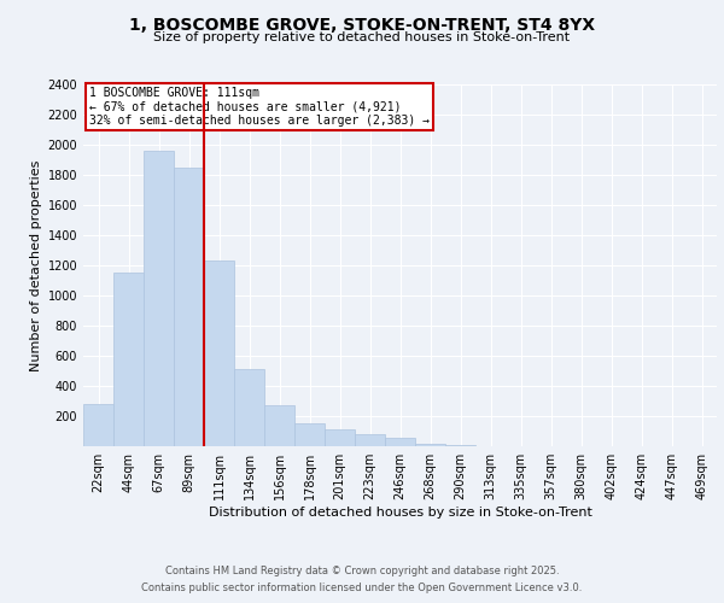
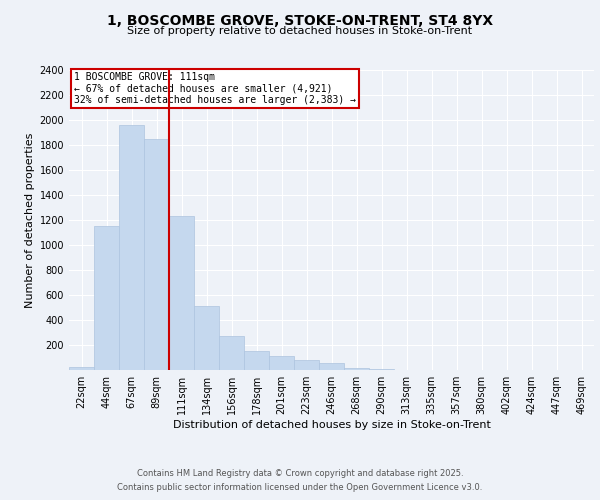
22sqm: 280 -> 20
